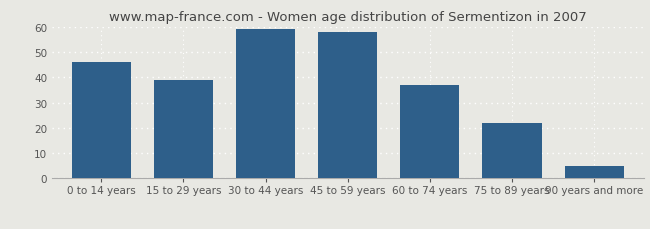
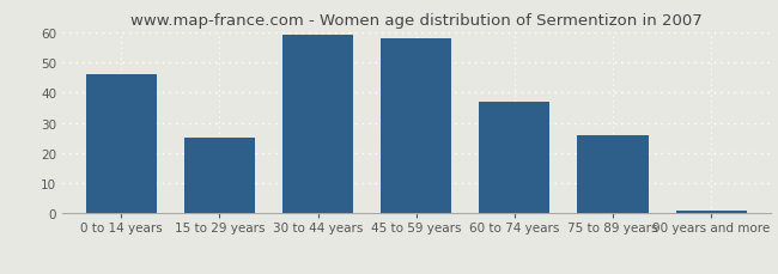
15 to 29 years: 39 -> 25
75 to 89 years: 22 -> 26
90 years and more: 5 -> 1
